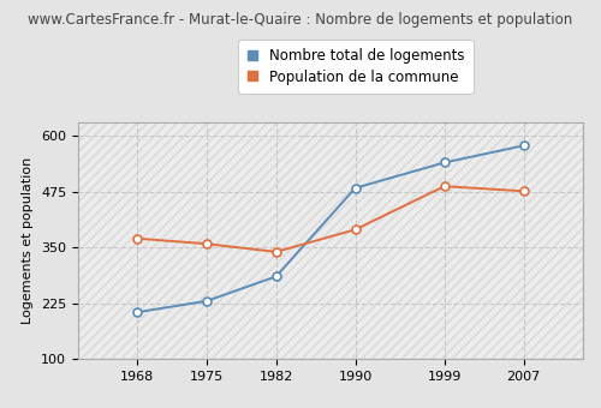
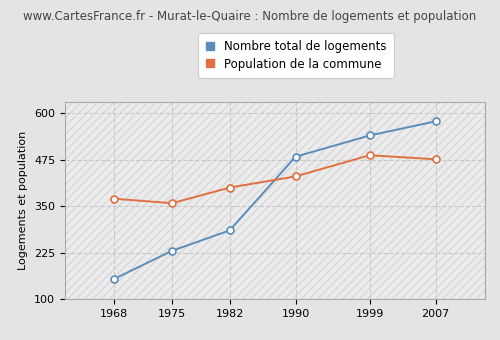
Nombre total de logements/1968: 205 -> 155
Population de la commune/1982: 340 -> 400
Population de la commune/1990: 390 -> 430
